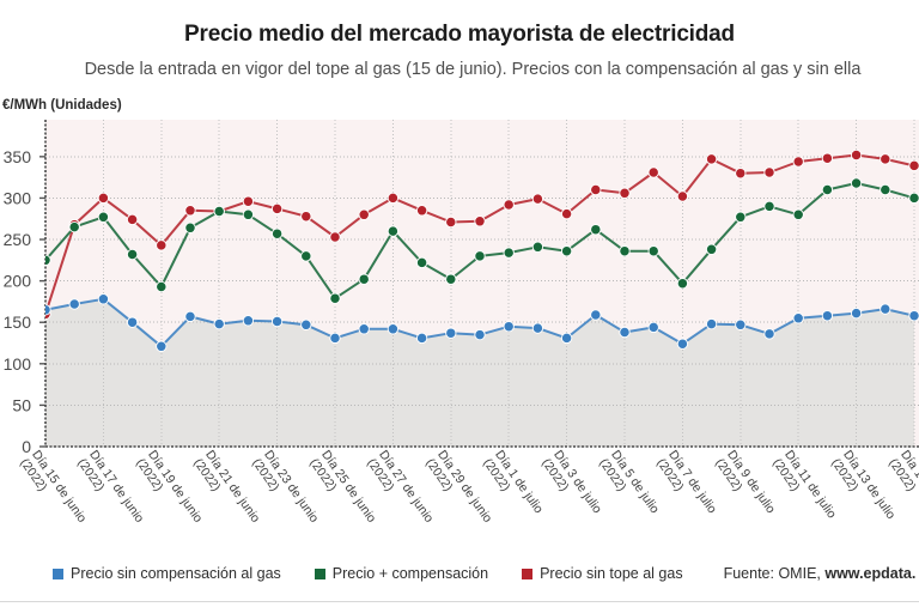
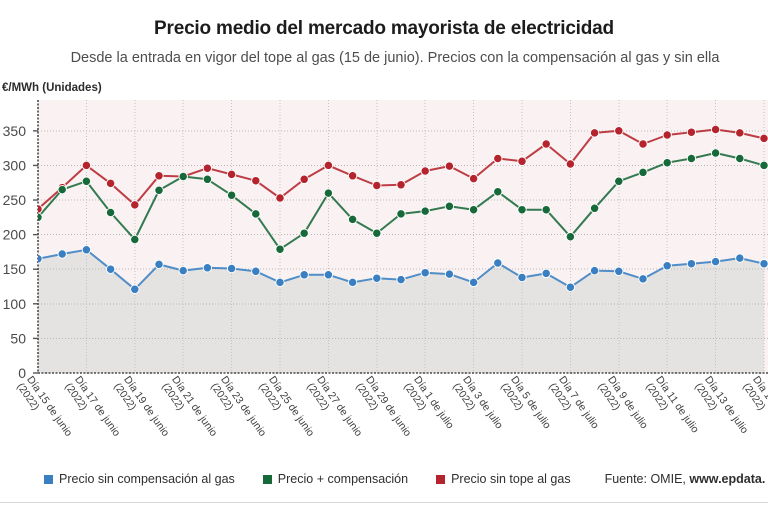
Precio sin tope al gas/Día 15 de junio (2022): 160 -> 240
Precio sin tope al gas/Día 9 de julio (2022): 330 -> 350
Precio + compensación/Día 11 de julio (2022): 280 -> 300
